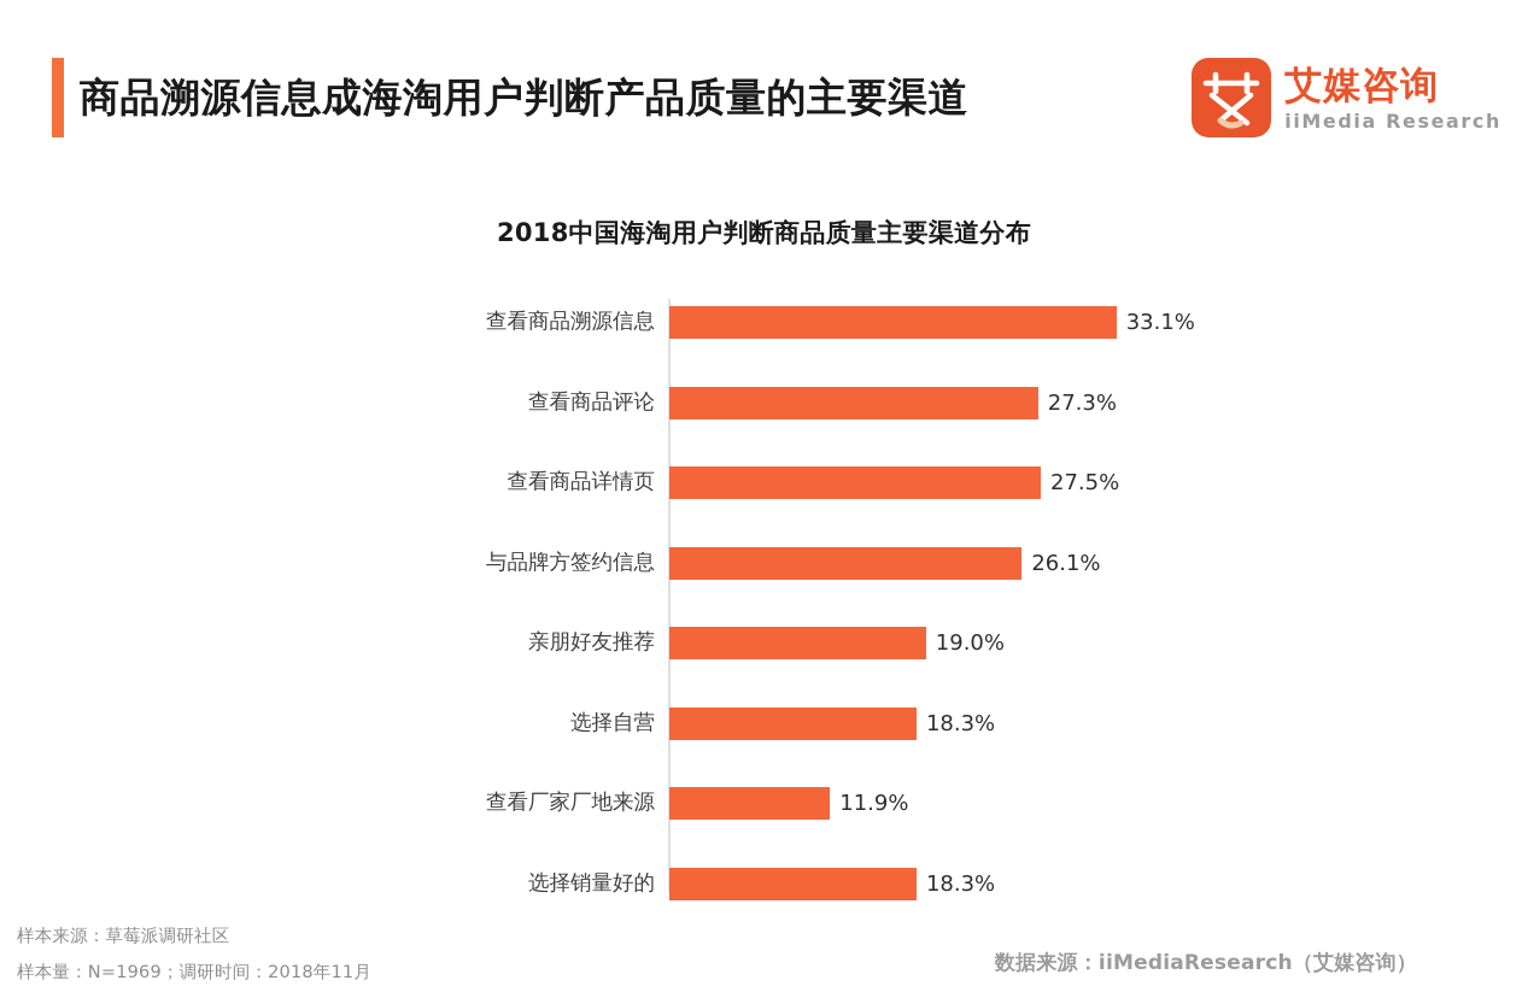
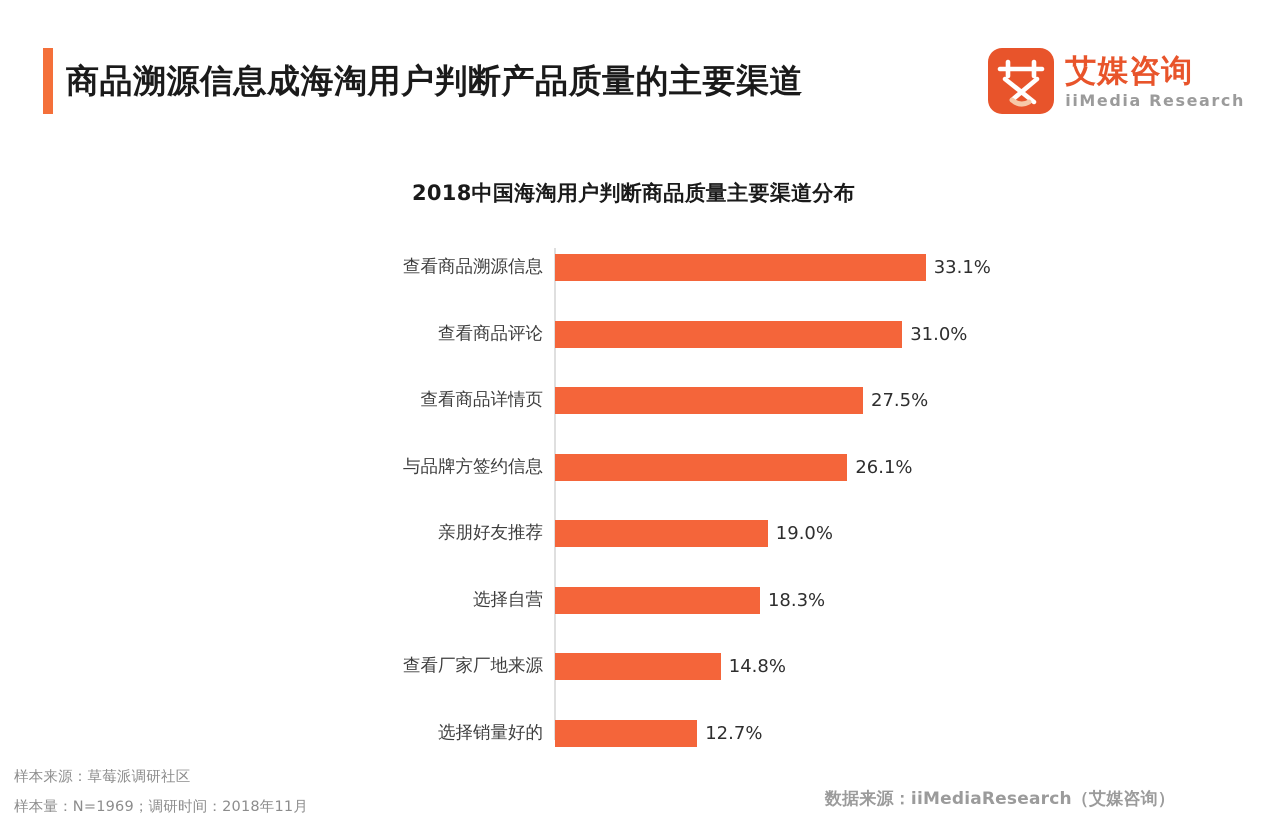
查看商品评论: 27.3% -> 31.0%
查看厂家厂地来源: 11.9% -> 14.8%
选择销量好的: 18.3% -> 12.7%
